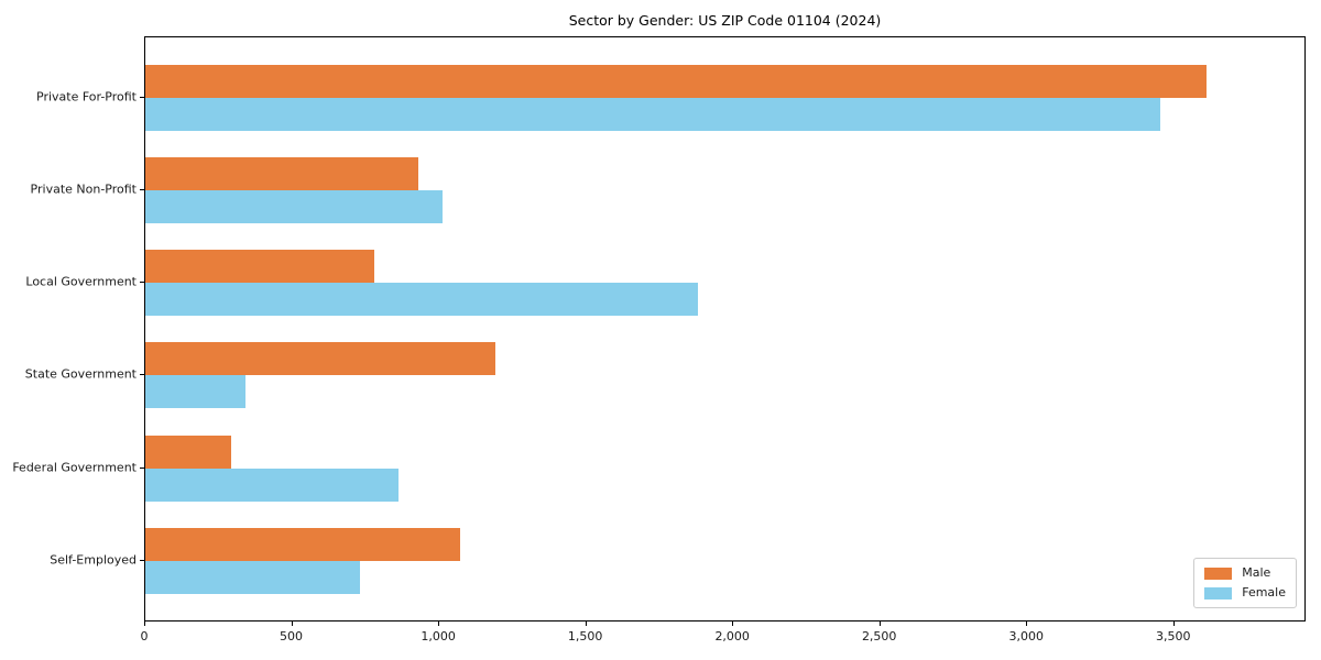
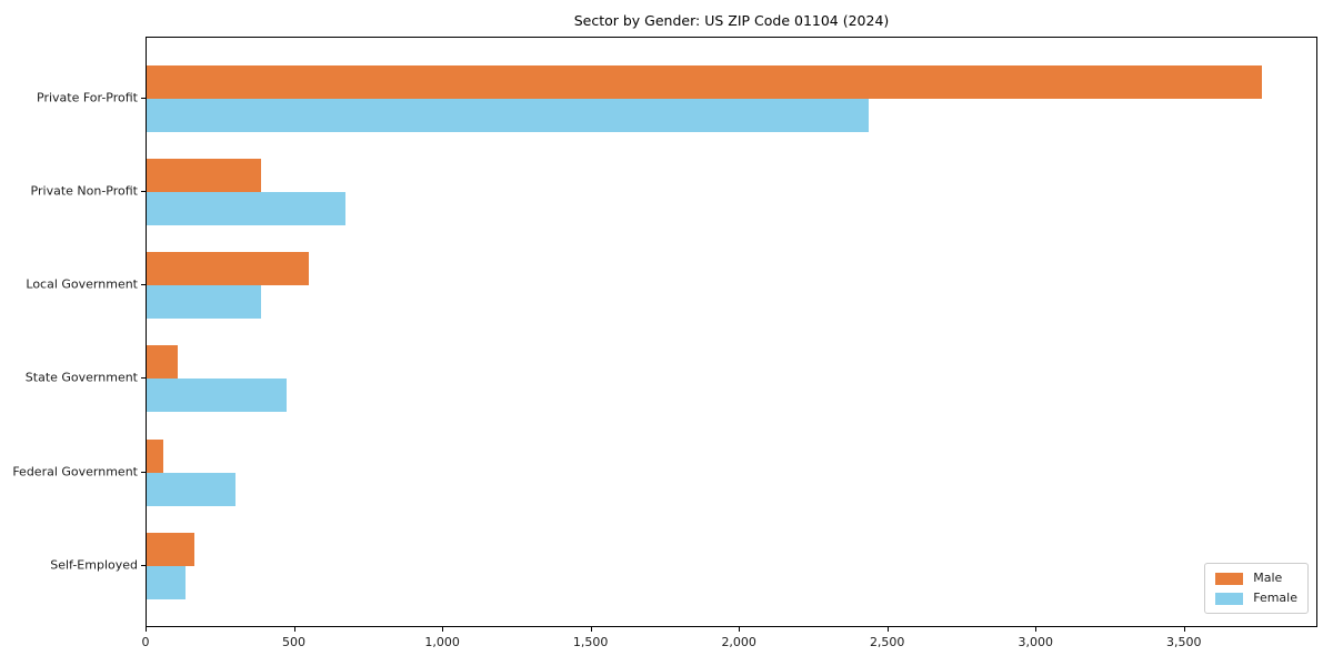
Male/Private For-Profit: 3610 -> 3760
Female/Private For-Profit: 3450 -> 2440
Male/Private Non-Profit: 930 -> 380
Female/Private Non-Profit: 1010 -> 670
Male/Local Government: 780 -> 540
Female/Local Government: 1880 -> 380
Male/State Government: 1190 -> 100
Female/State Government: 340 -> 470
Male/Federal Government: 290 -> 60
Female/Federal Government: 860 -> 300
Male/Self-Employed: 1070 -> 160
Female/Self-Employed: 730 -> 130
